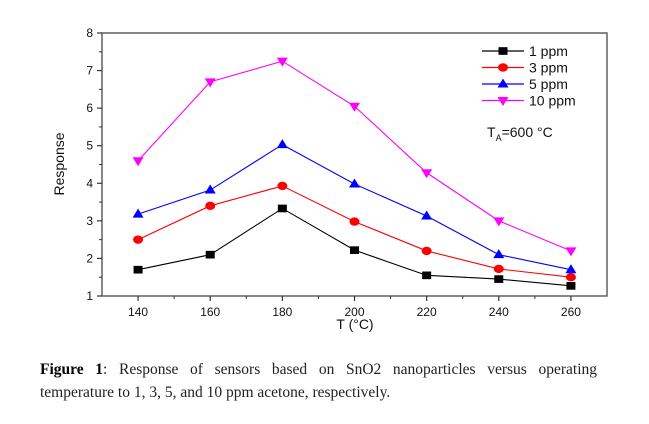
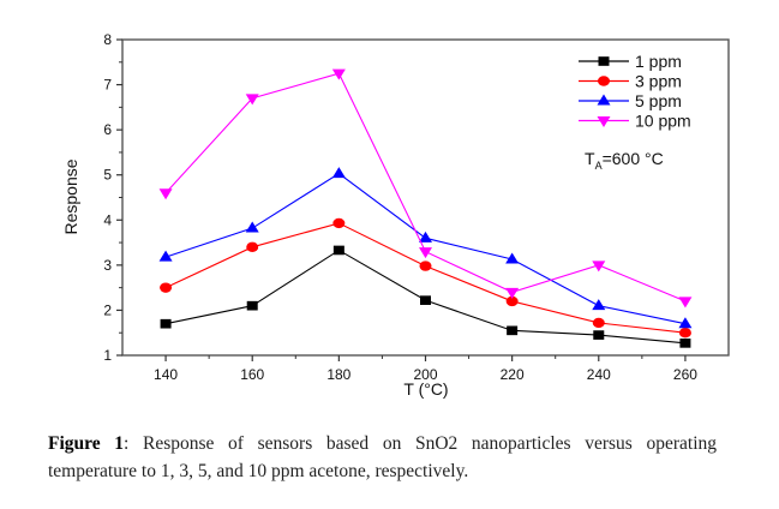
5 ppm/200: 4.0 -> 3.6
10 ppm/200: 6.0 -> 3.3
10 ppm/220: 4.3 -> 2.4
